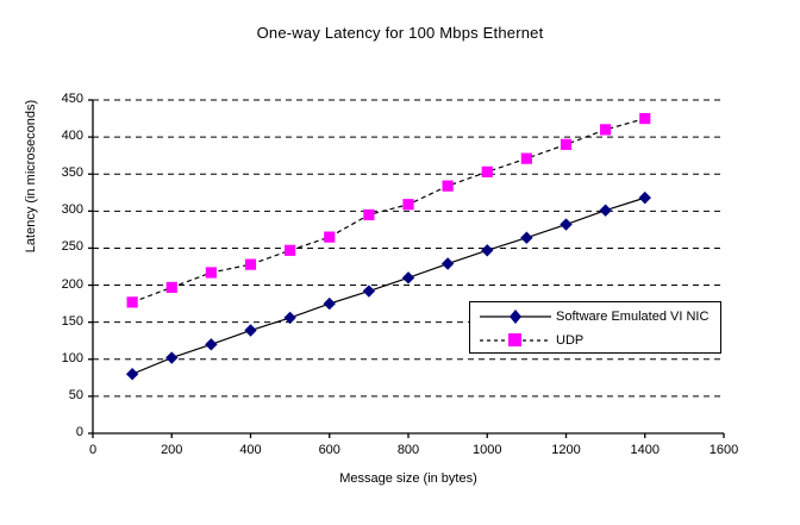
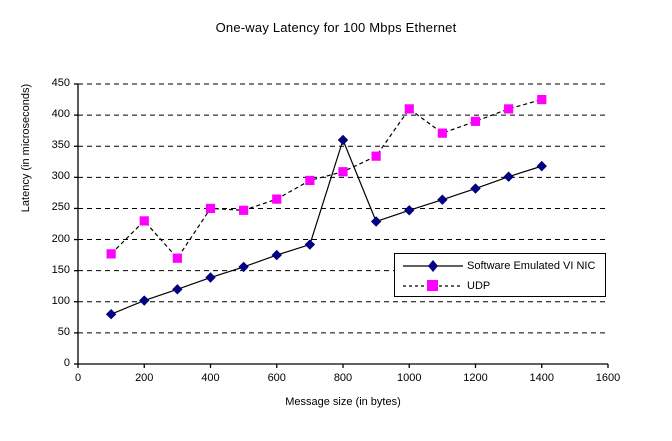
UDP/200: 200 -> 230
UDP/300: 220 -> 170
UDP/400: 230 -> 250
Software Emulated VI NIC/800: 210 -> 360
UDP/1000: 350 -> 410
